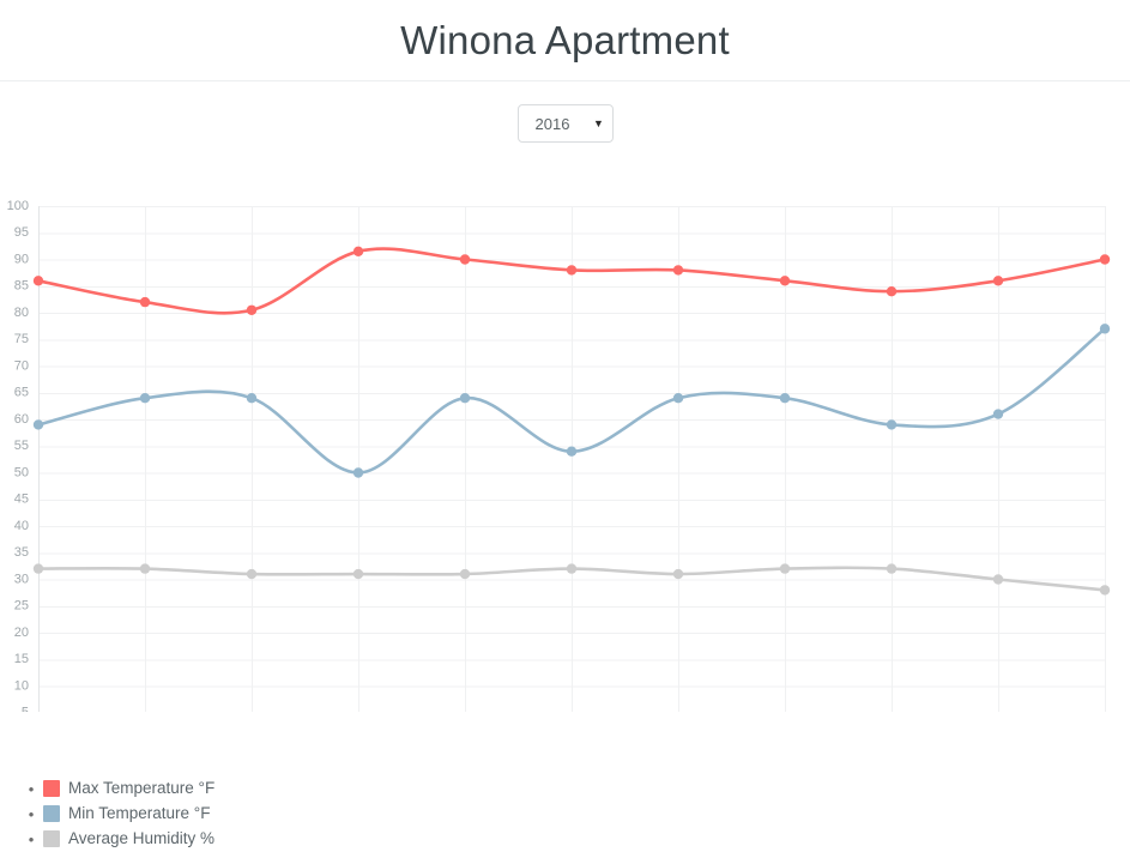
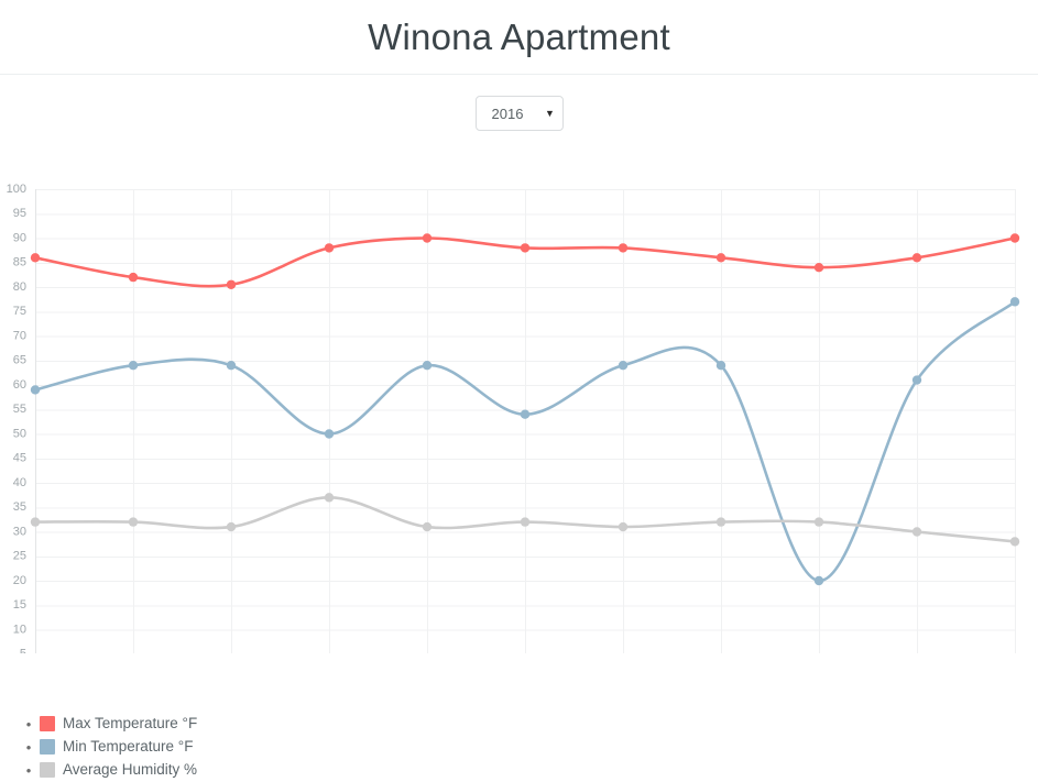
Max Temperature °F/1/4: 92 -> 88
Average Humidity %/1/4: 31 -> 37
Min Temperature °F/1/9: 59 -> 20
